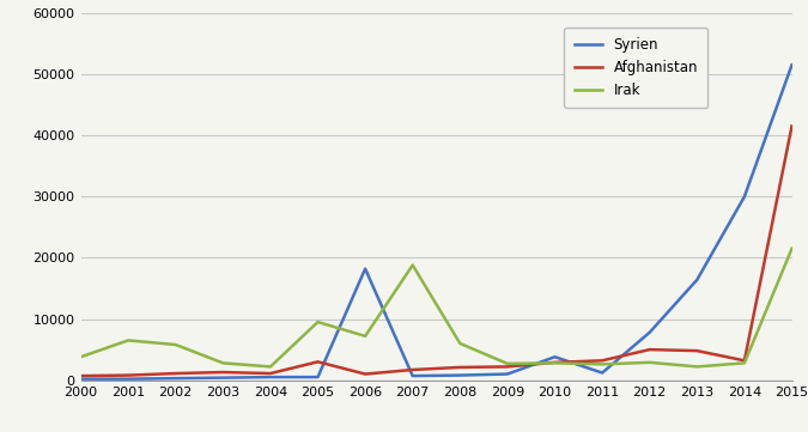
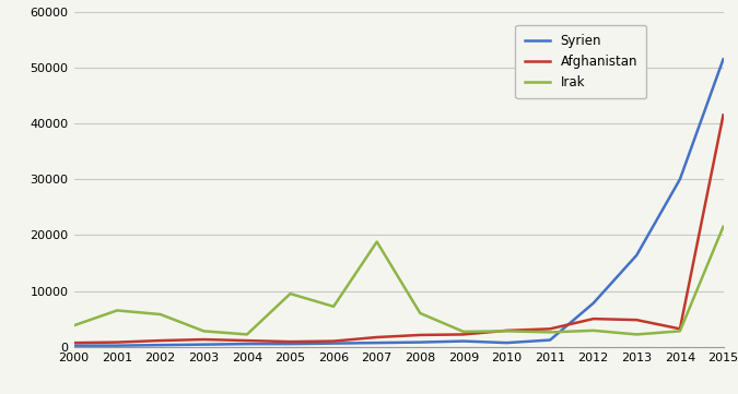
Afghanistan/2005: 3000 -> 900
Syrien/2006: 18200 -> 600
Syrien/2010: 3800 -> 700
